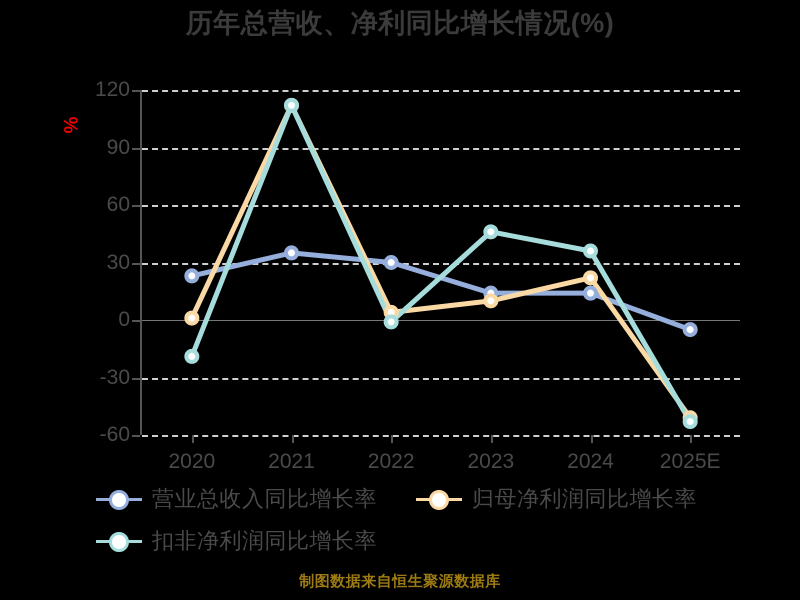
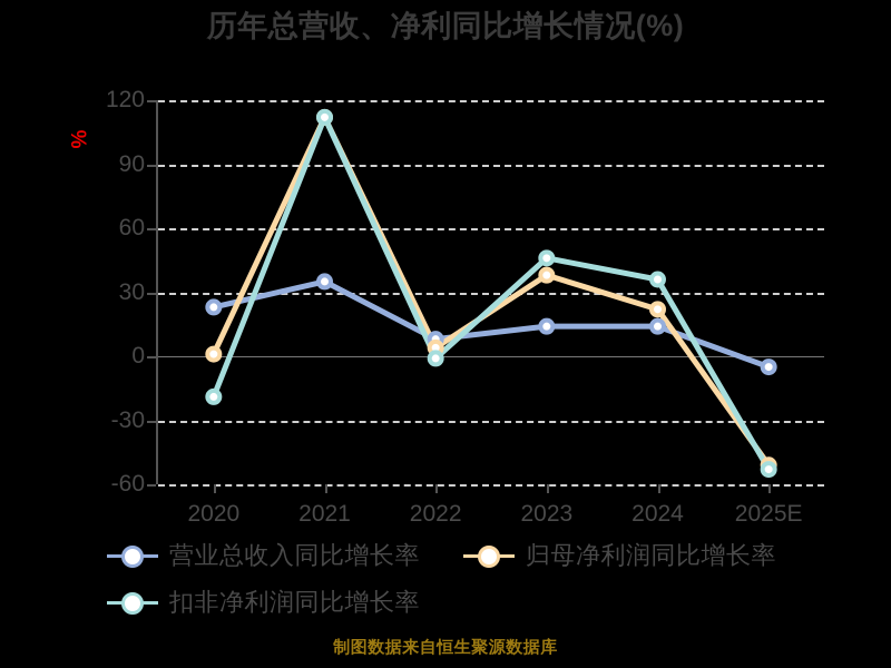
营业总收入同比增长率/2022: 30 -> 8
归母净利润同比增长率/2023: 10 -> 38
